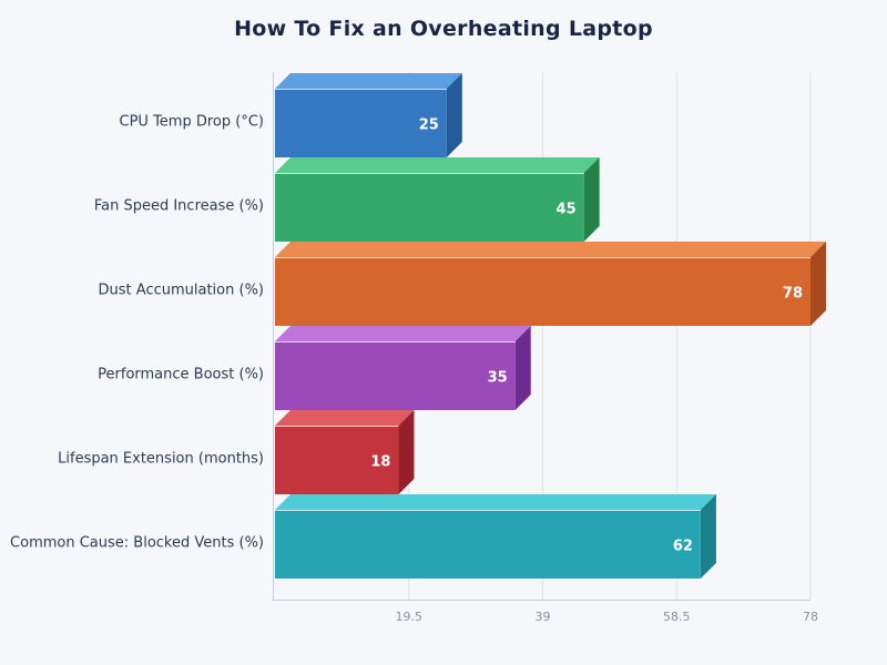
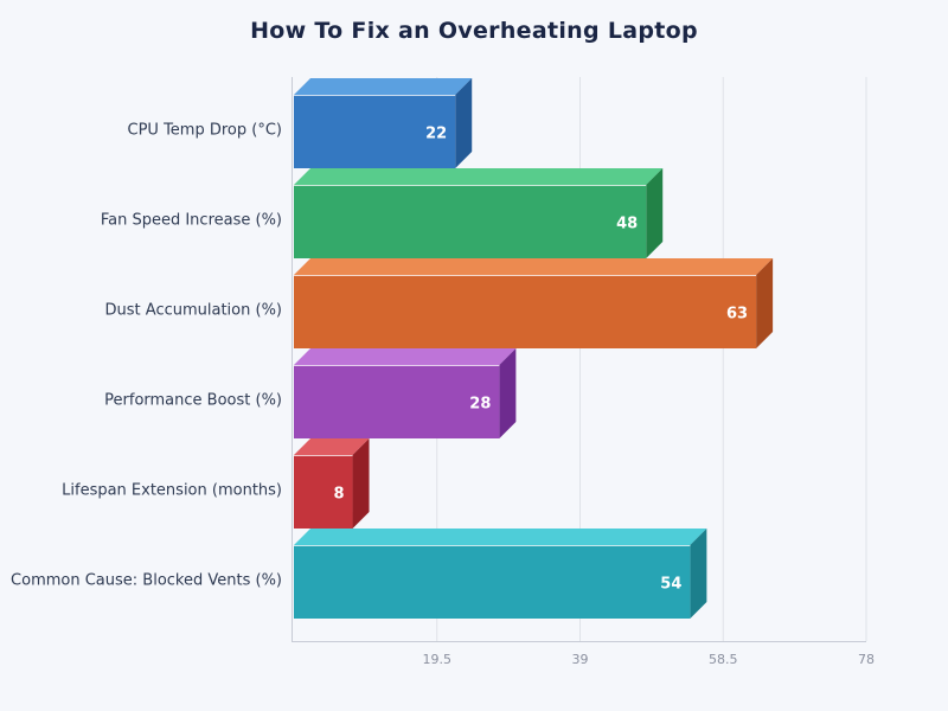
CPU Temp Drop (°C): 25 -> 22
Fan Speed Increase (%): 45 -> 48
Dust Accumulation (%): 78 -> 63
Performance Boost (%): 35 -> 28
Lifespan Extension (months): 18 -> 8
Common Cause: Blocked Vents (%): 62 -> 54
